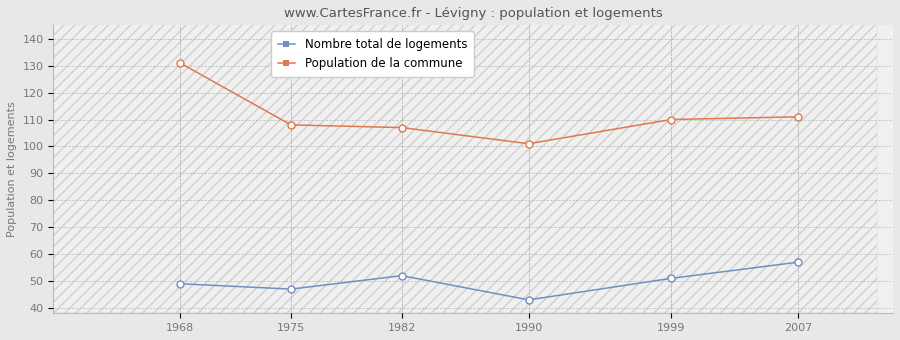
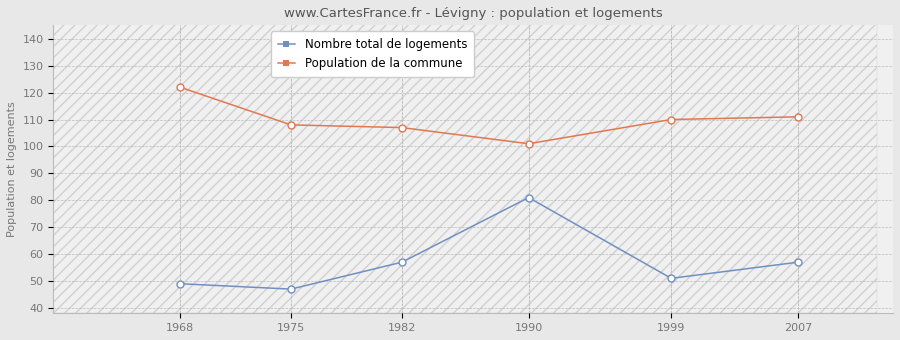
Population de la commune/1968: 131 -> 122
Nombre total de logements/1982: 52 -> 57
Nombre total de logements/1990: 43 -> 81
